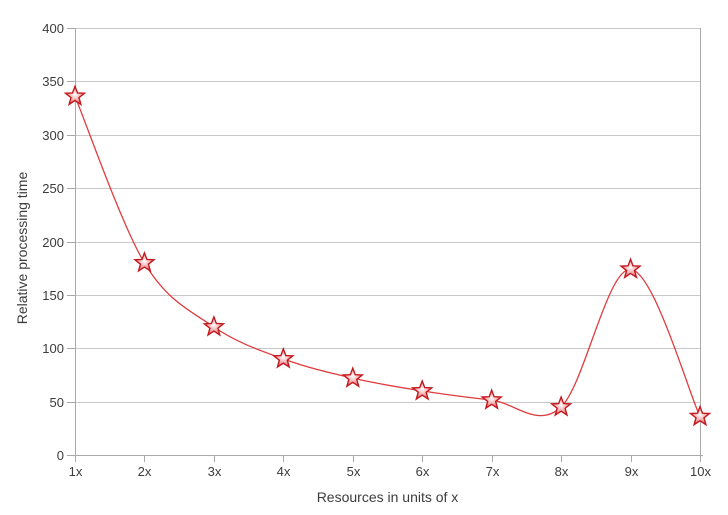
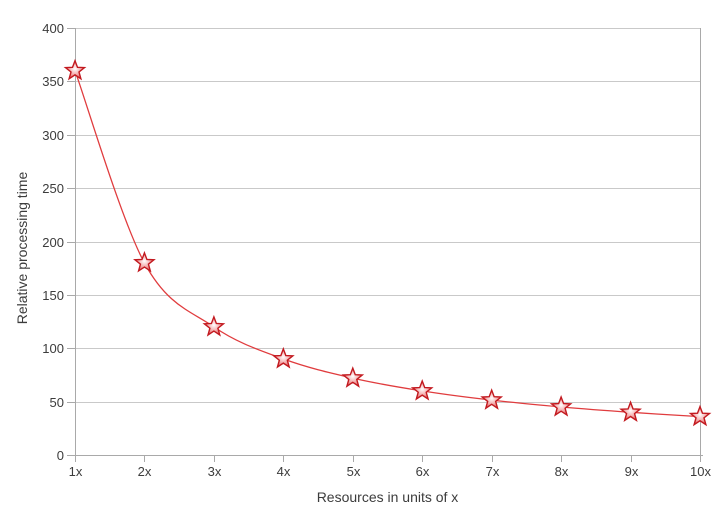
1x: 336 -> 360
9x: 174 -> 40
